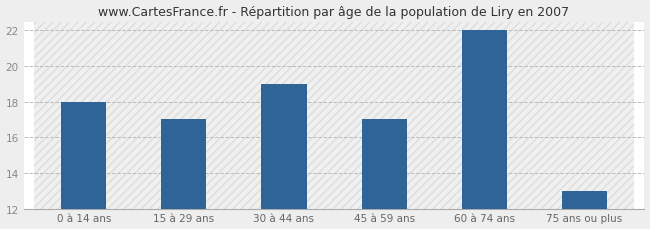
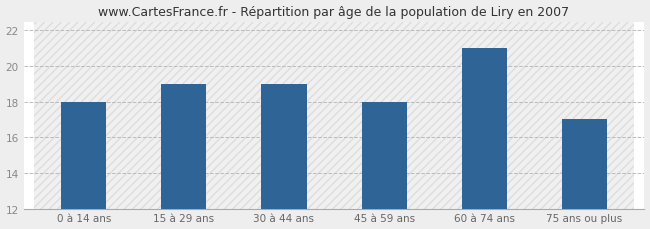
15 à 29 ans: 17 -> 19
45 à 59 ans: 17 -> 18
60 à 74 ans: 22 -> 21
75 ans ou plus: 13 -> 17
